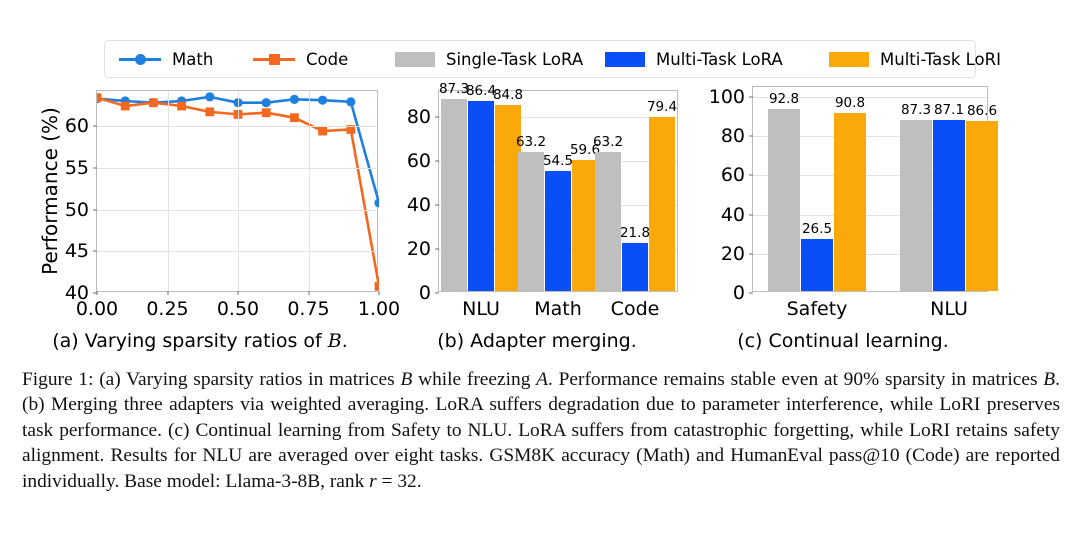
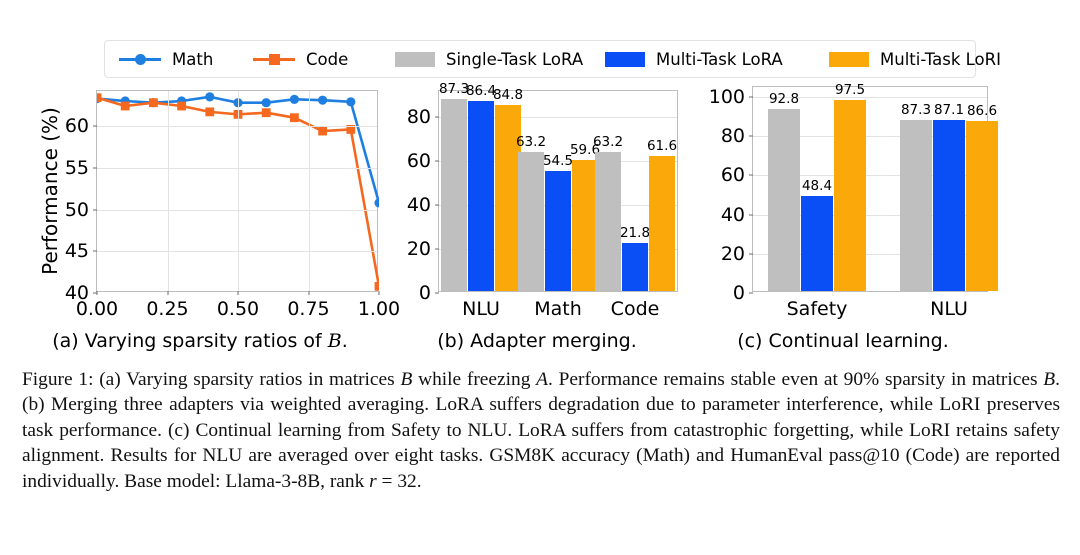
(b) Adapter merging./Multi-Task LoRI/Code: 79.4 -> 61.6
(c) Continual learning./Multi-Task LoRA/Safety: 26.5 -> 48.4
(c) Continual learning./Multi-Task LoRI/Safety: 90.8 -> 97.5
